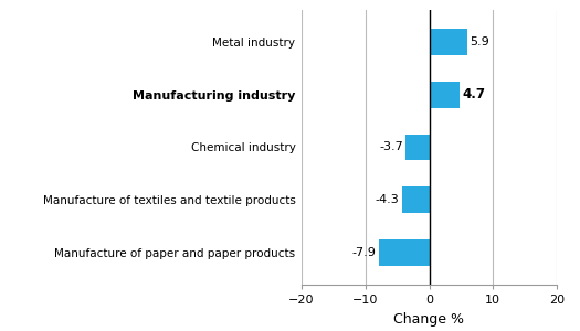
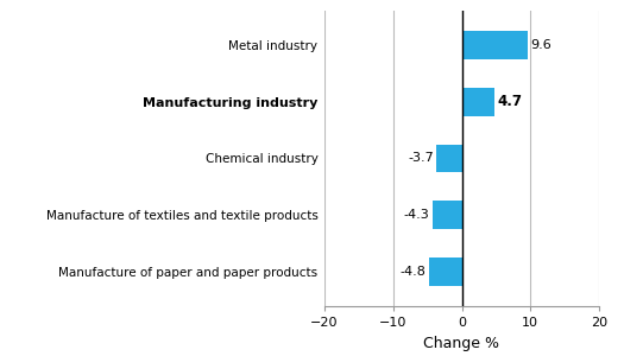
Metal industry: 5.9 -> 9.6
Manufacture of paper and paper products: -7.9 -> -4.8
